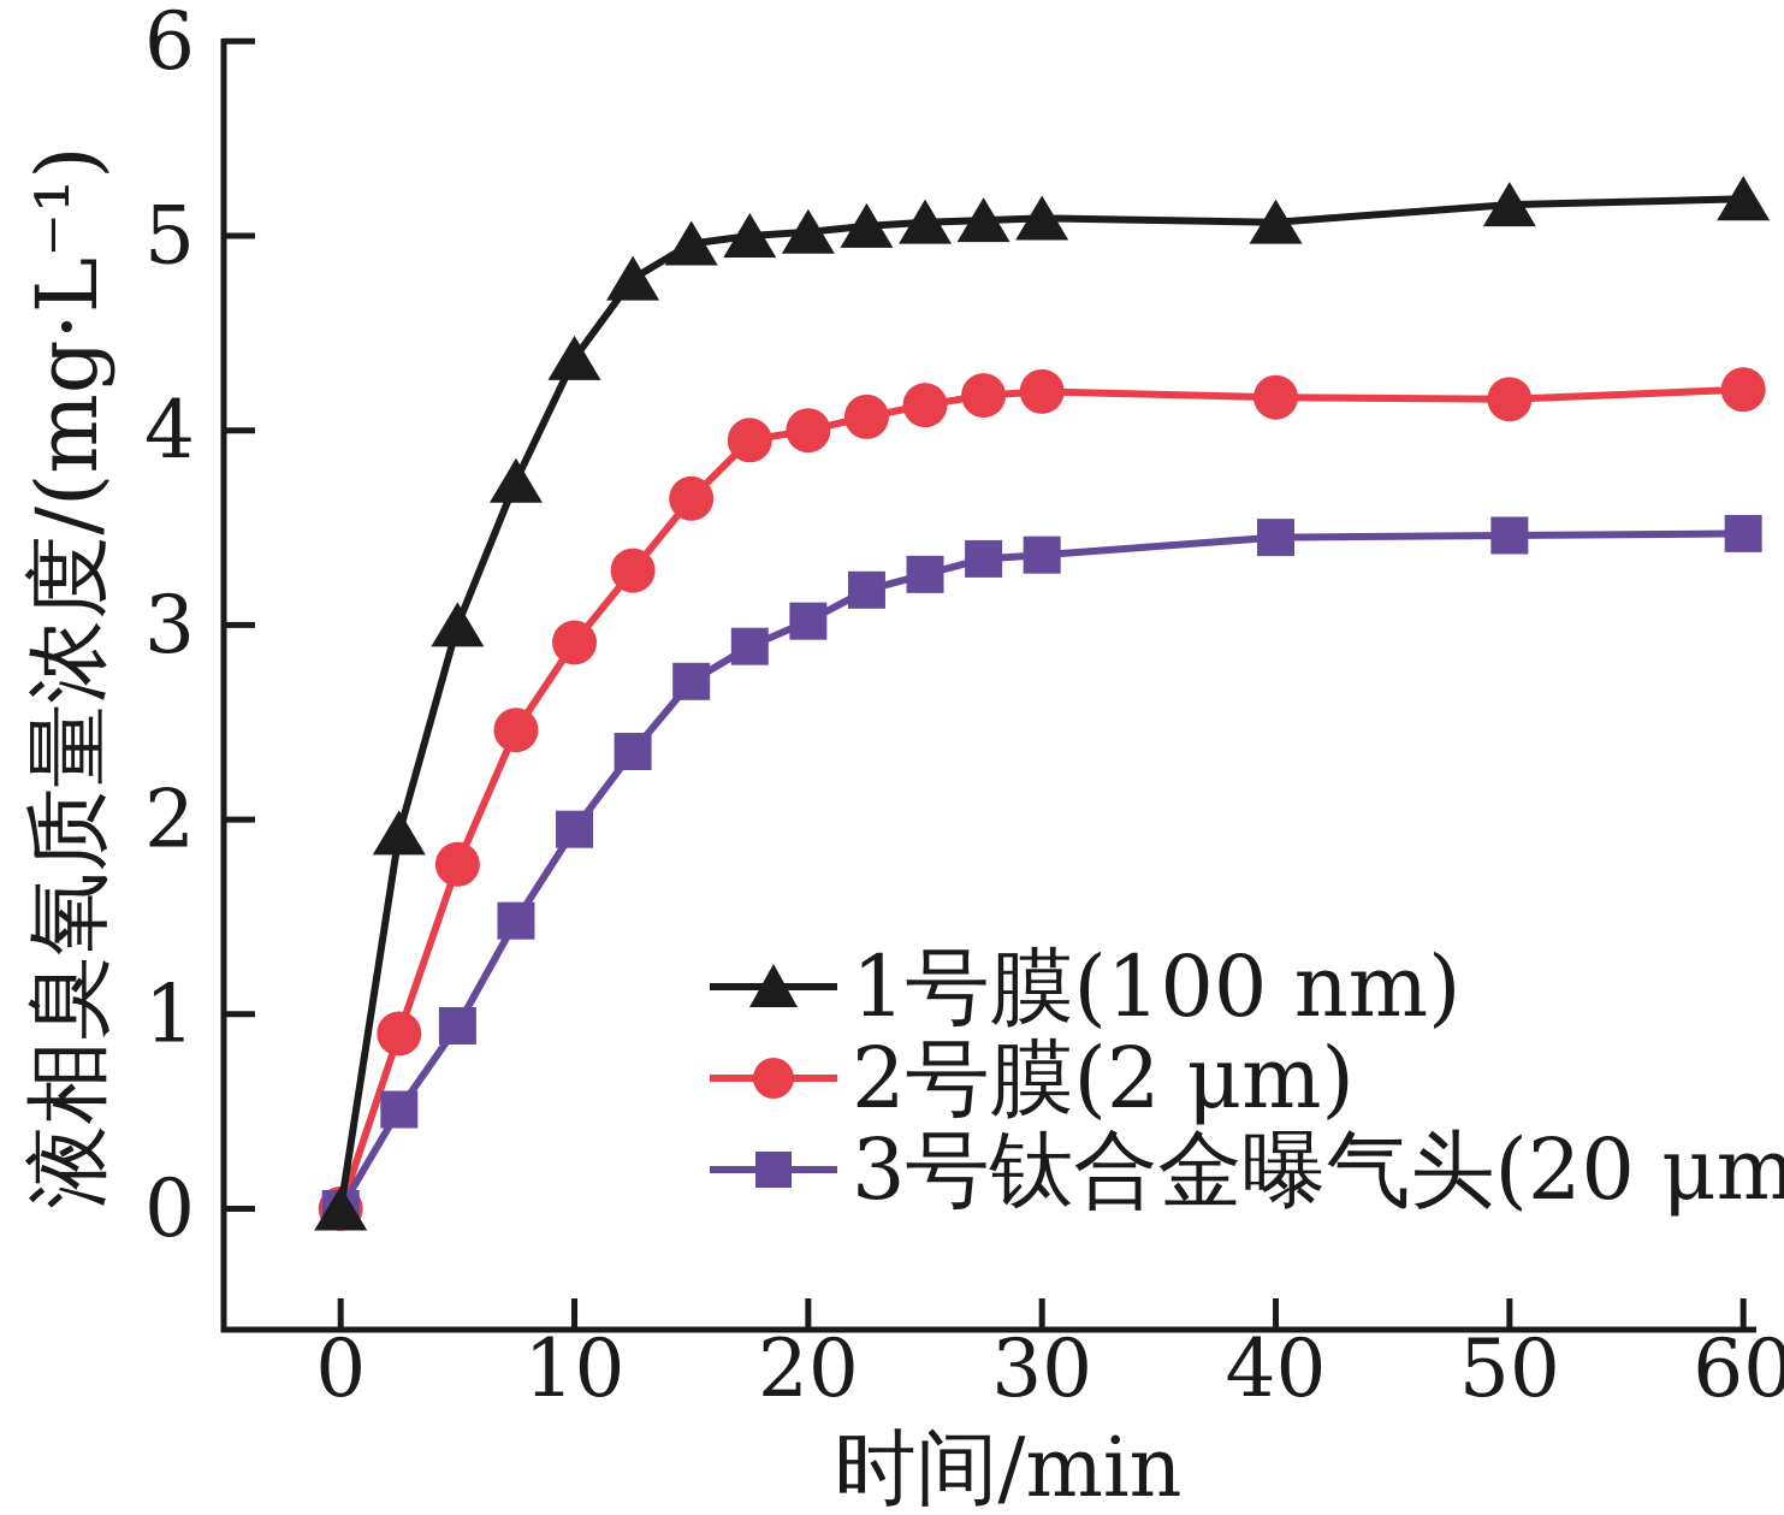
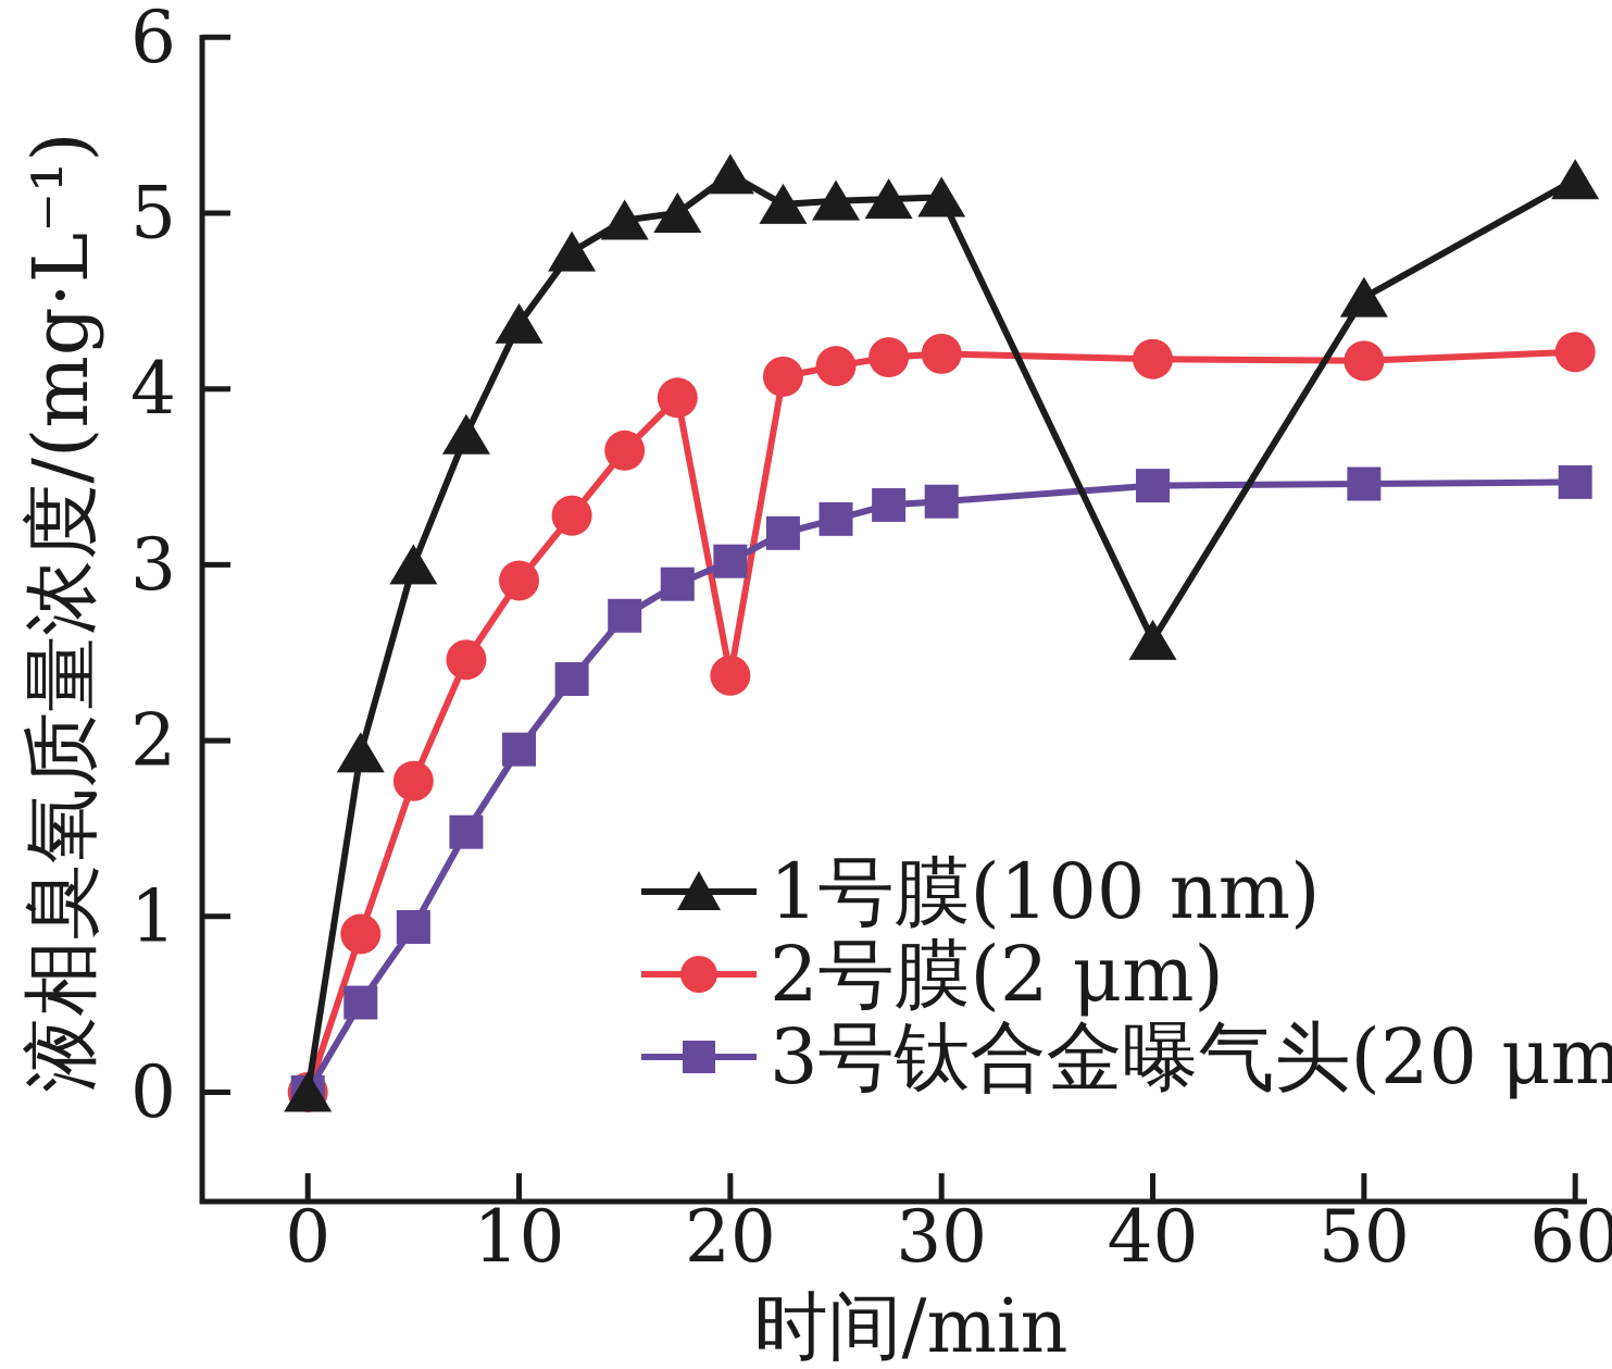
1号膜(100 nm)/20: 5.02 -> 5.22
2号膜(2 μm)/20: 4.00 -> 2.37
1号膜(100 nm)/40: 5.07 -> 2.57
1号膜(100 nm)/50: 5.16 -> 4.52
